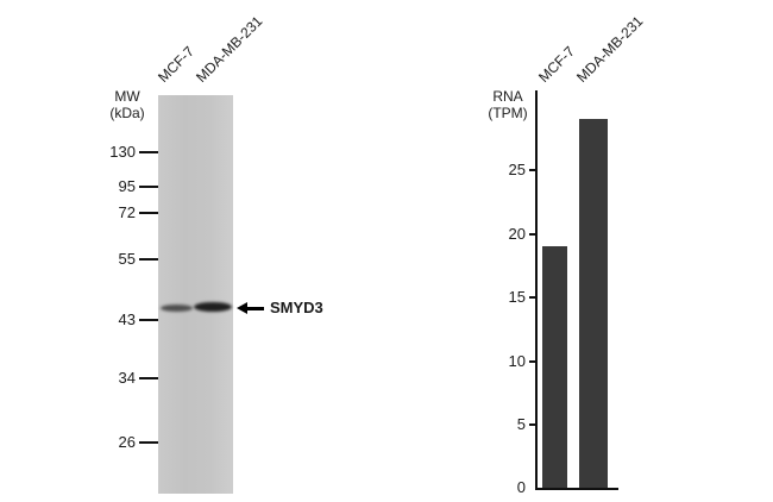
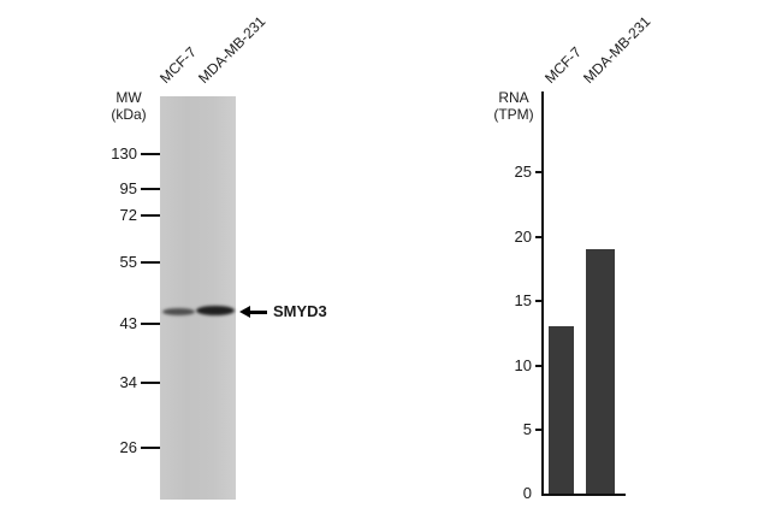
MCF-7: 19 -> 13
MDA-MB-231: 29 -> 19
